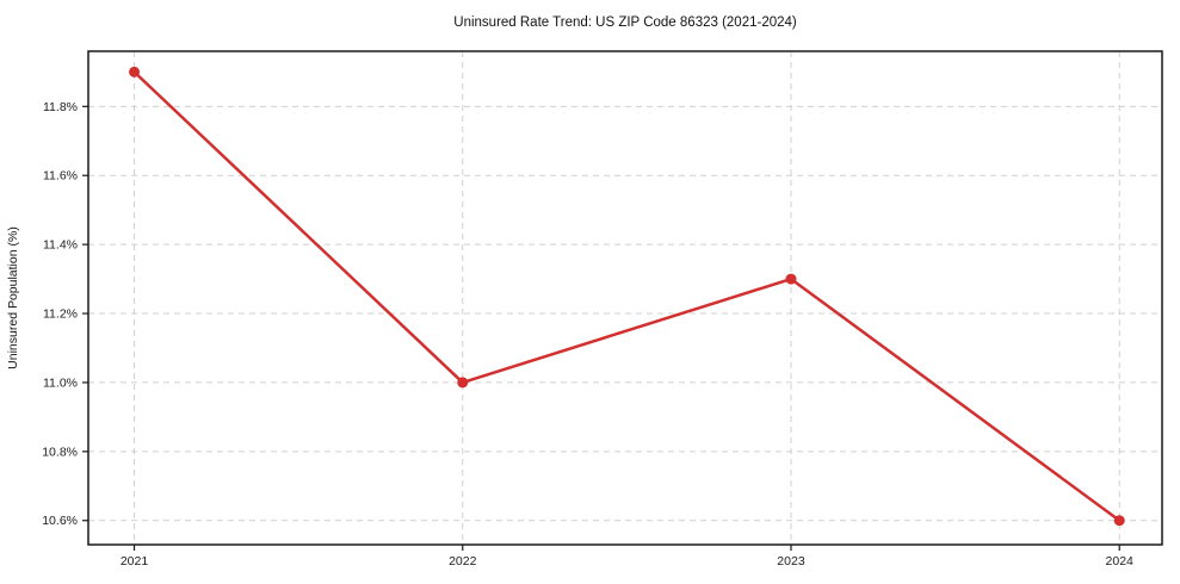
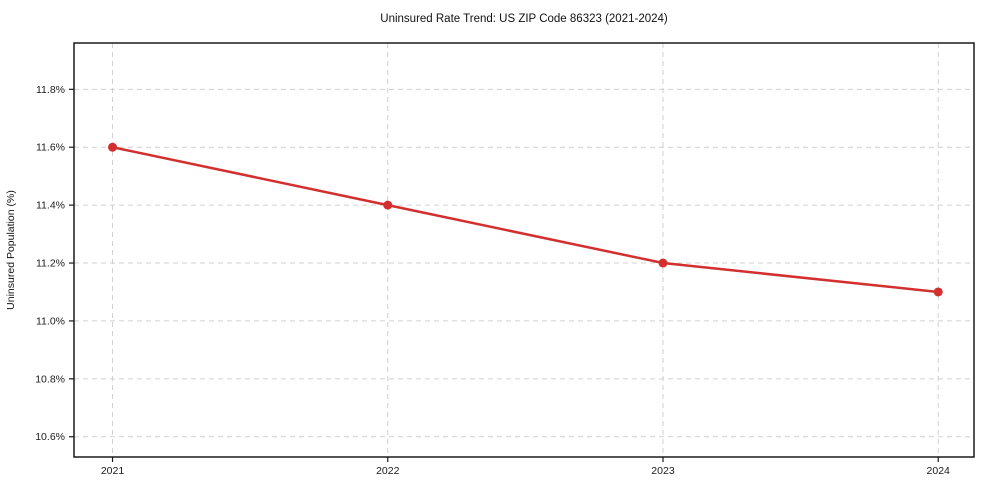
2021: 11.9% -> 11.6%
2022: 11.0% -> 11.4%
2023: 11.3% -> 11.2%
2024: 10.6% -> 11.1%
